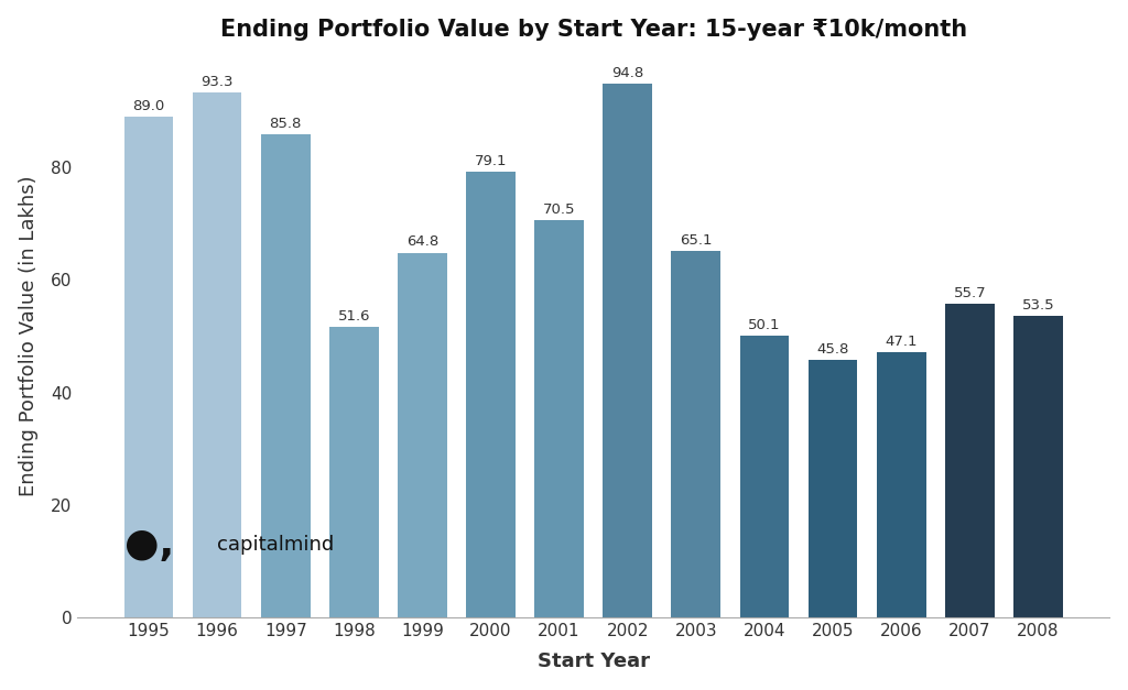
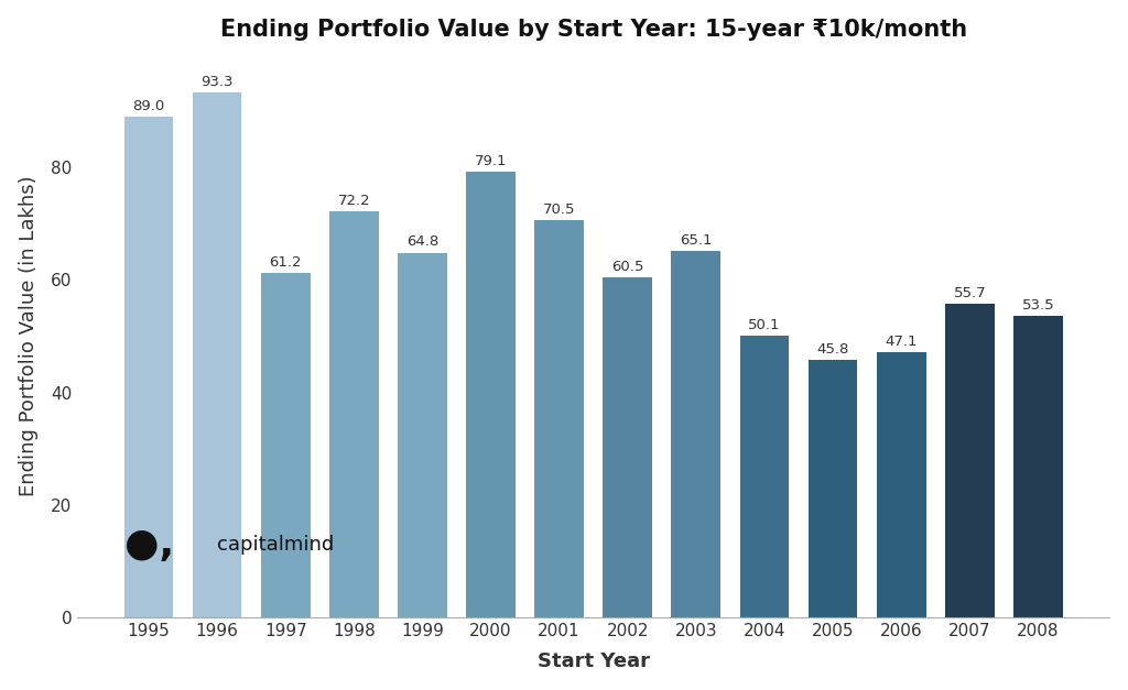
1997: 85.8 -> 61.2
1998: 51.6 -> 72.2
2002: 94.8 -> 60.5
